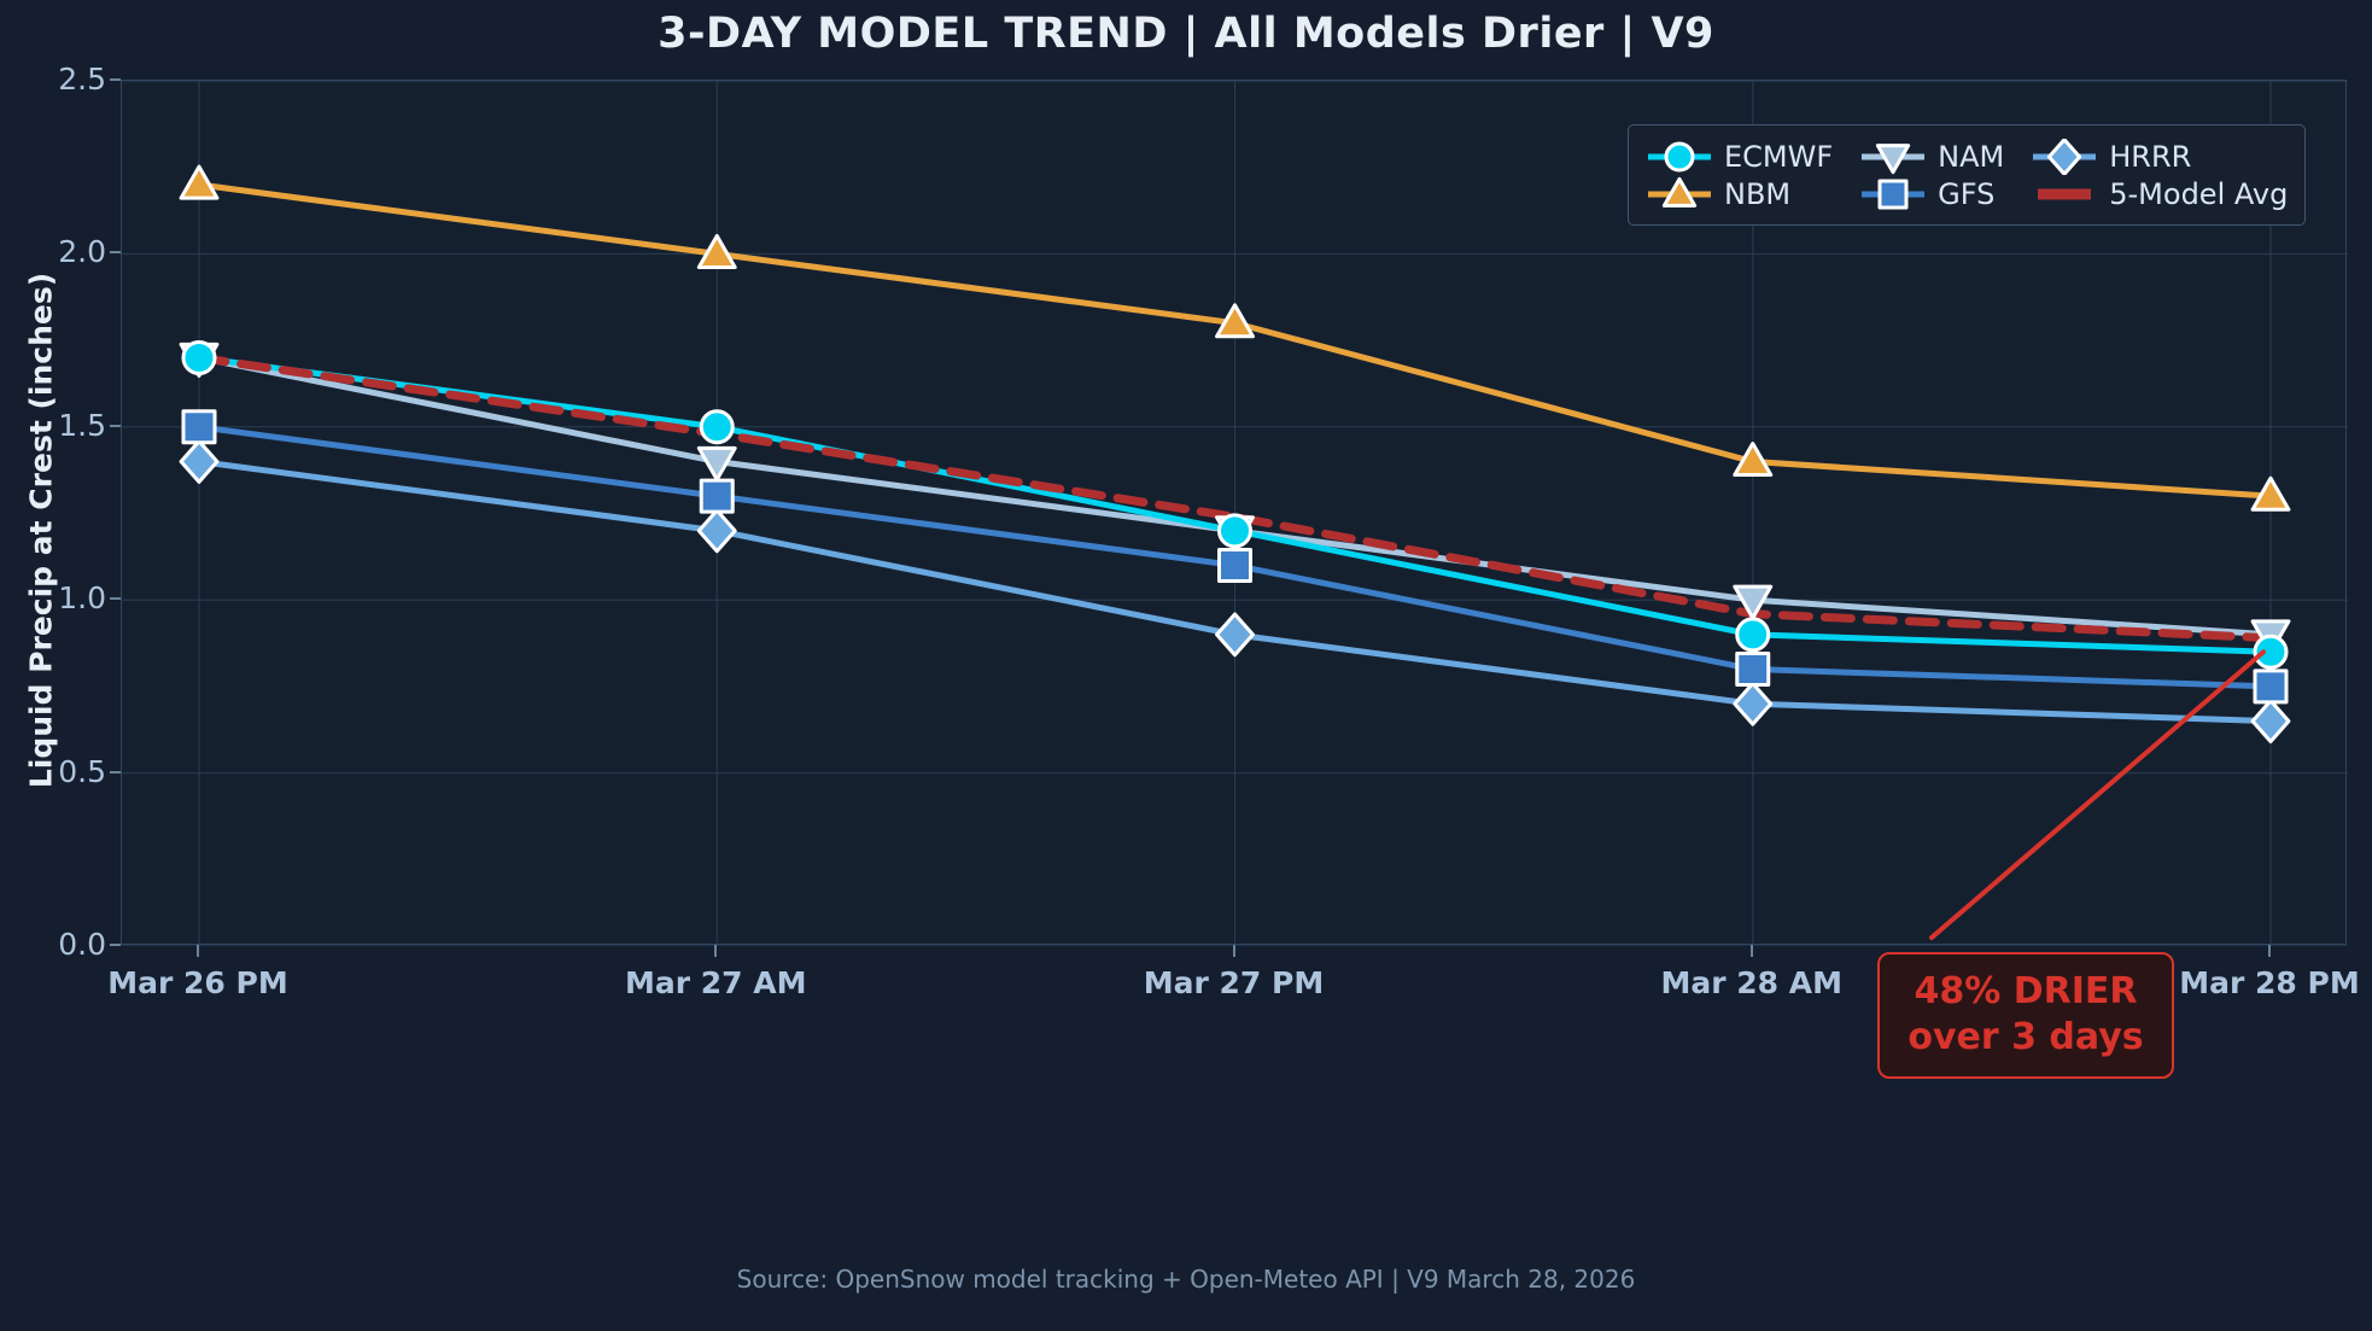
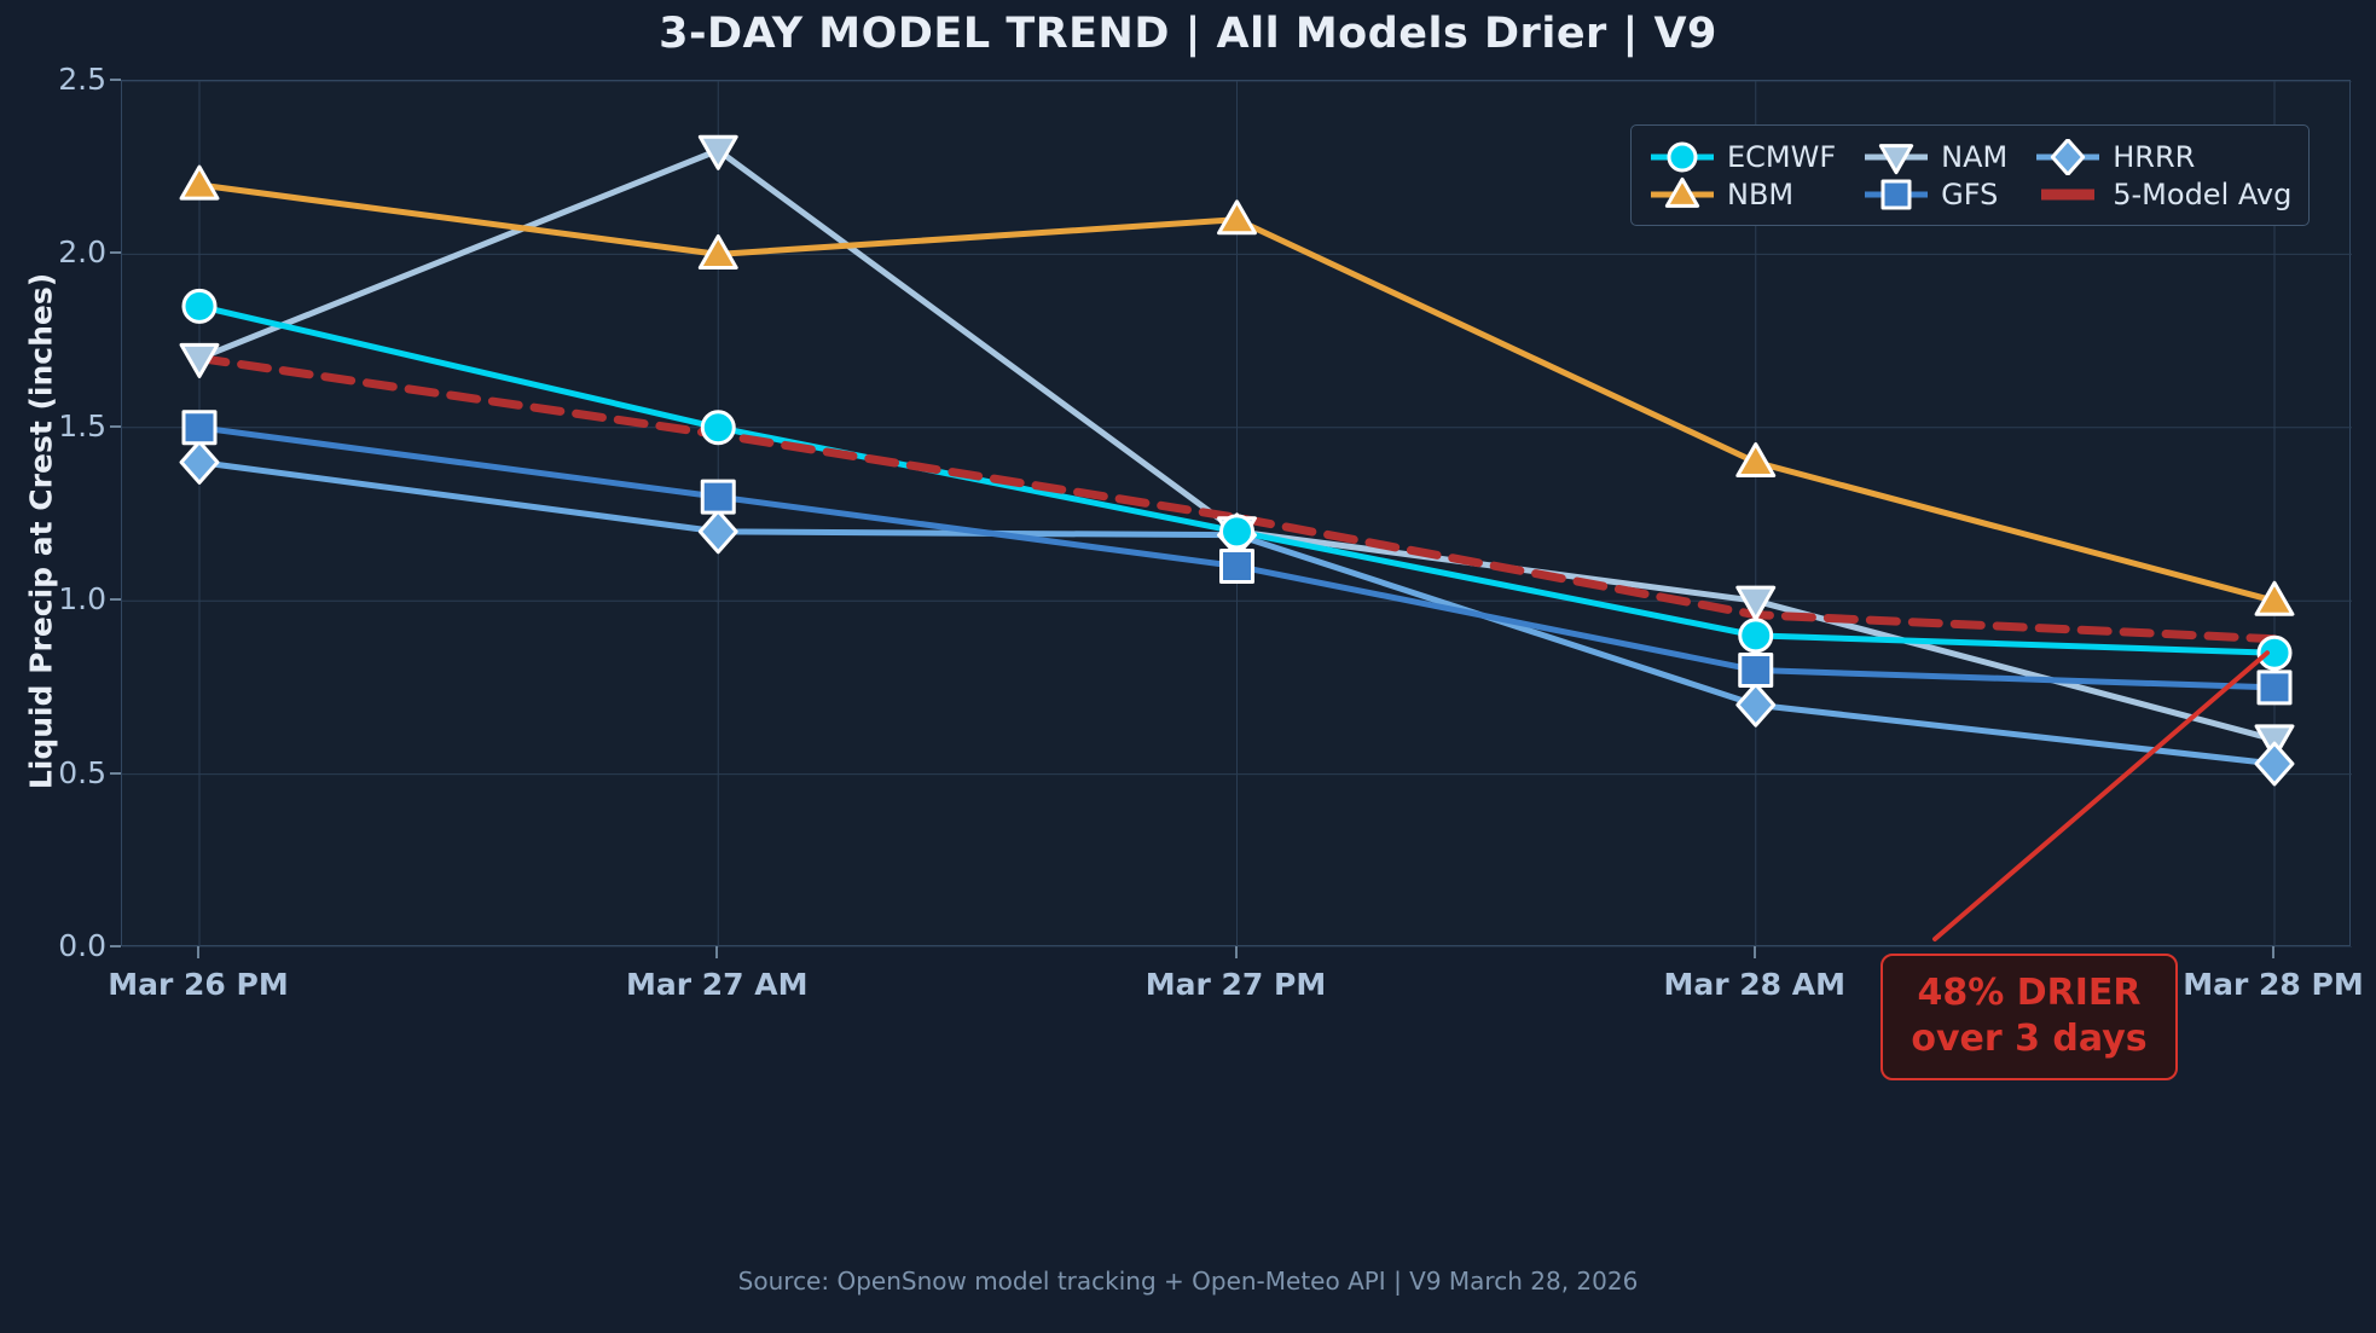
ECMWF/Mar 26 PM: 1.70 -> 1.85
NAM/Mar 27 AM: 1.4 -> 2.3
NBM/Mar 27 PM: 1.8 -> 2.1
HRRR/Mar 27 PM: 0.90 -> 1.19
NBM/Mar 28 PM: 1.3 -> 1.0
HRRR/Mar 28 PM: 0.65 -> 0.53
NAM/Mar 28 PM: 0.9 -> 0.6
